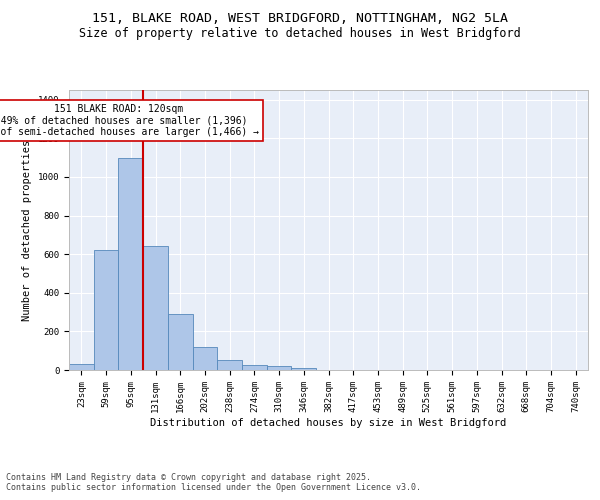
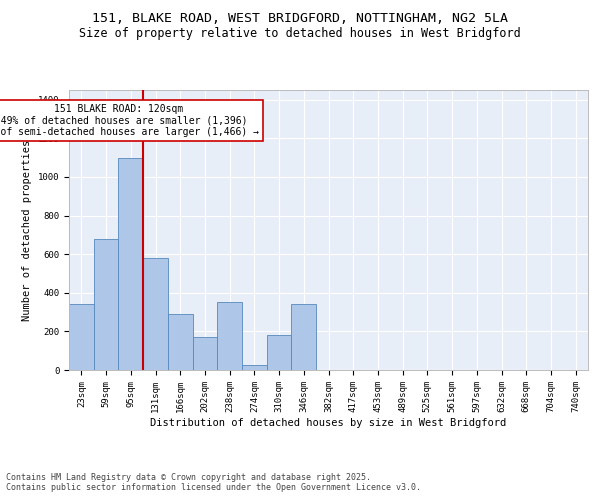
23sqm: 30 -> 340
59sqm: 620 -> 680
131sqm: 640 -> 580
202sqm: 120 -> 170
238sqm: 50 -> 350
310sqm: 20 -> 180
346sqm: 10 -> 340
